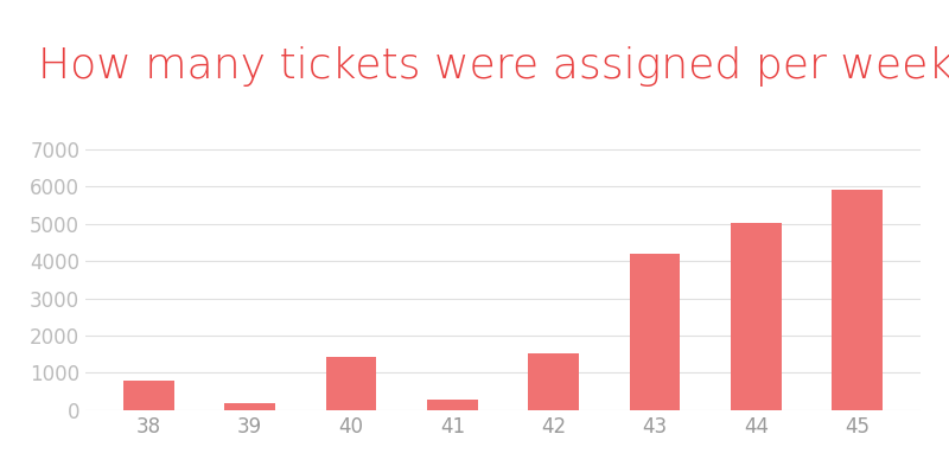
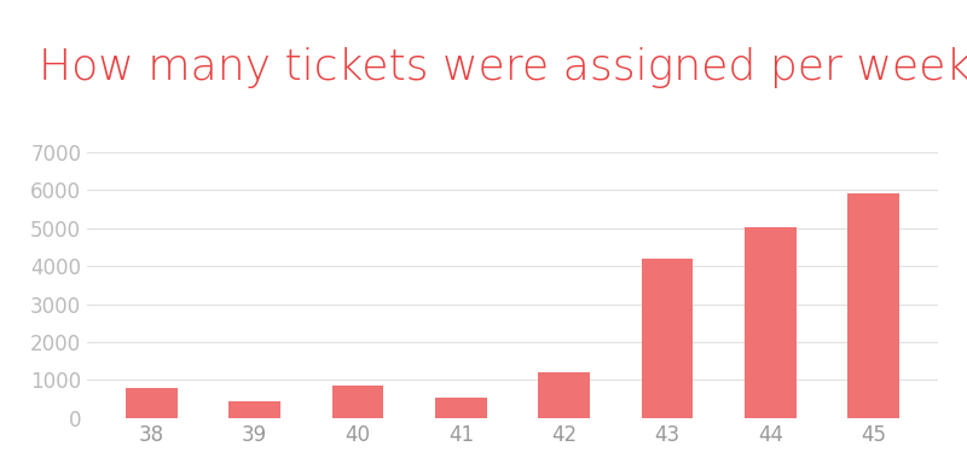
39: 180 -> 450
40: 1420 -> 850
41: 280 -> 550
42: 1530 -> 1200
